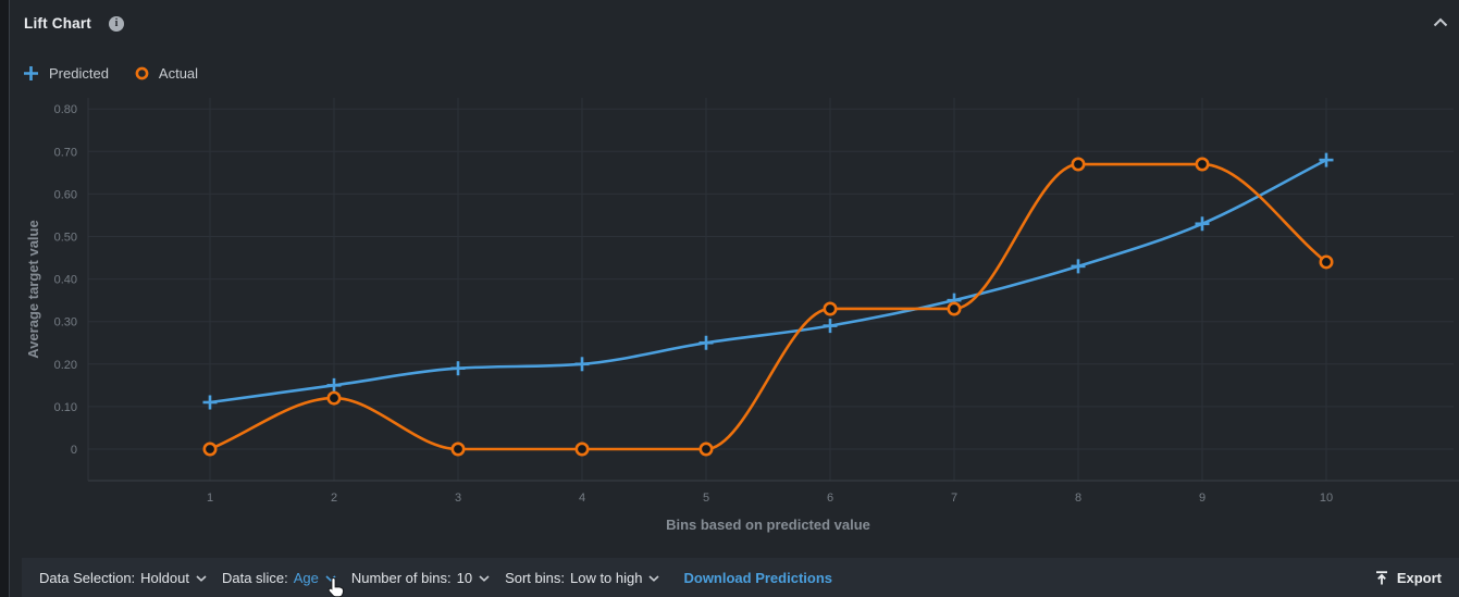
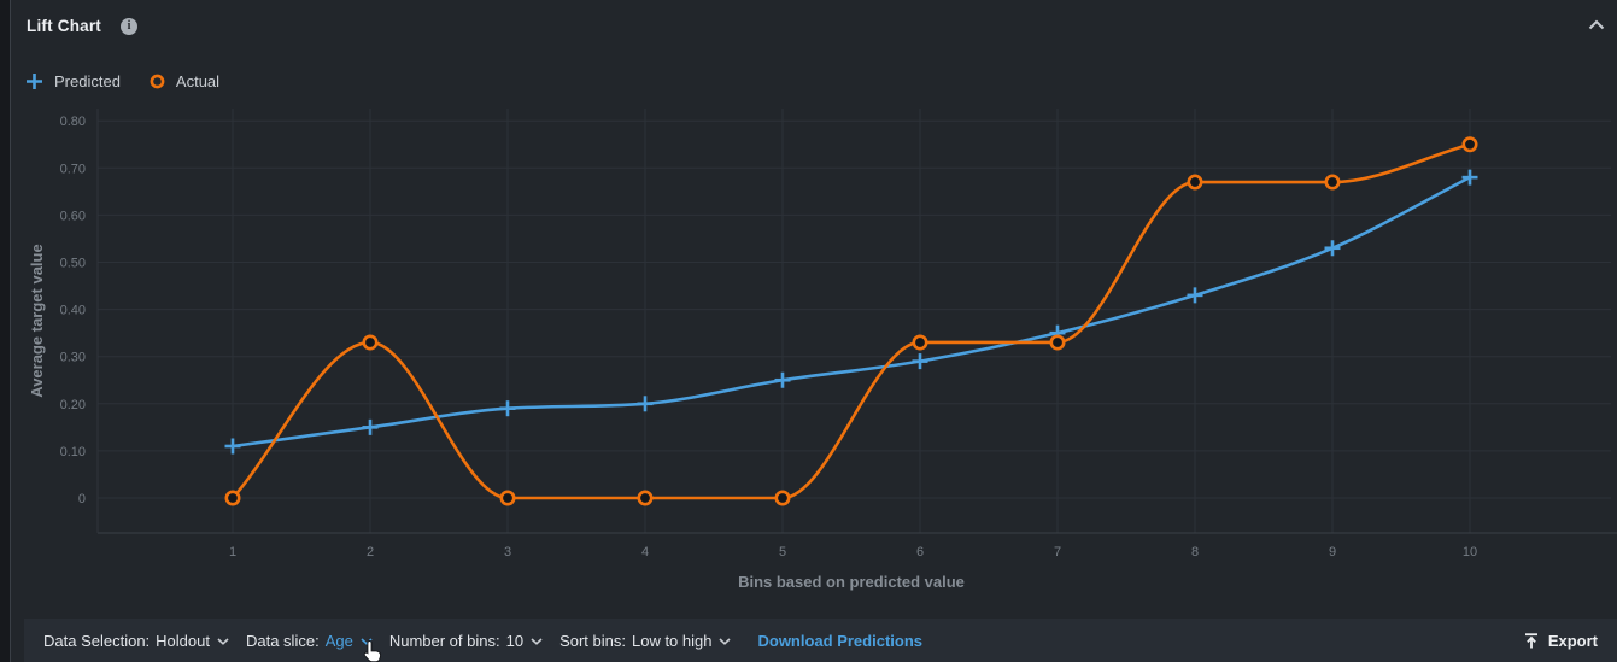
Actual/2: 0.12 -> 0.33
Actual/10: 0.44 -> 0.75
